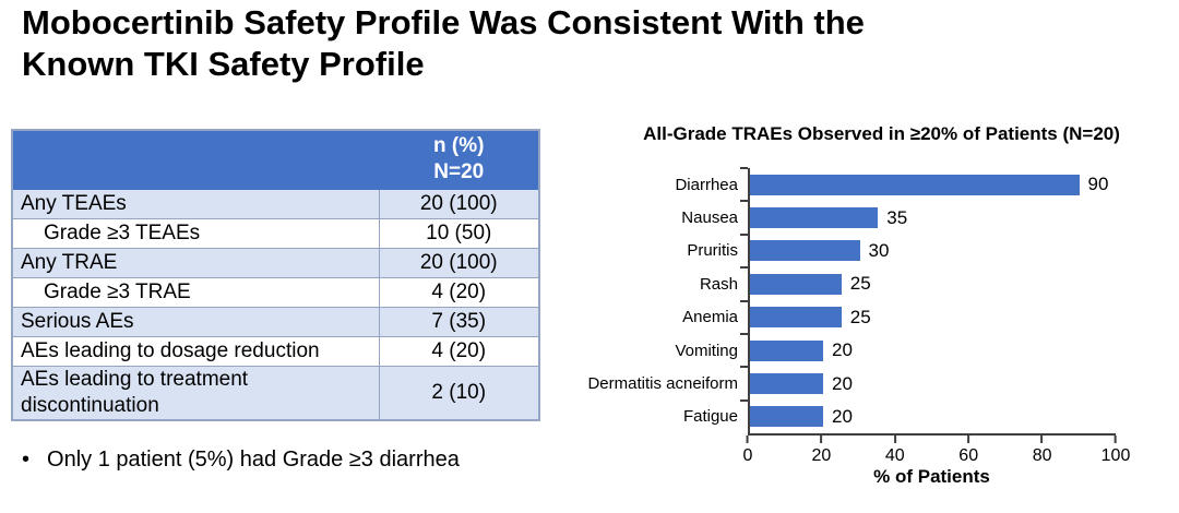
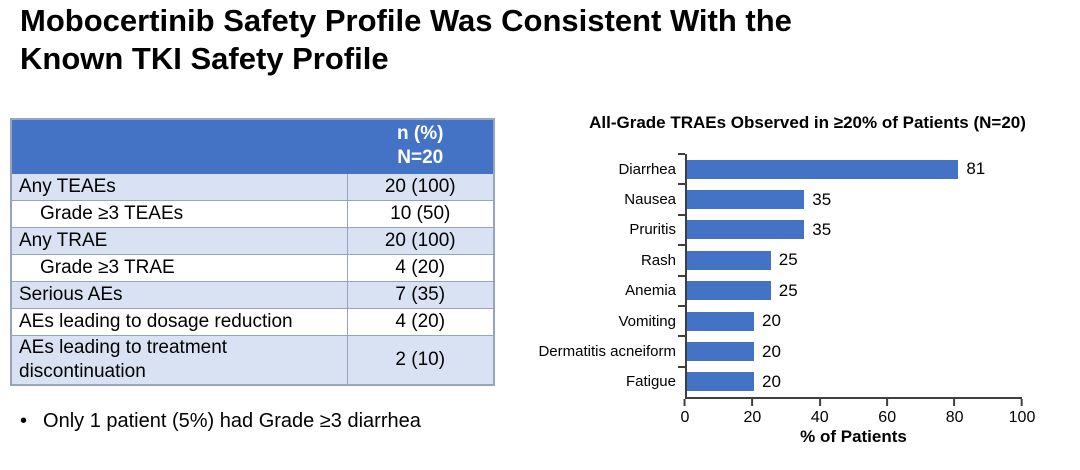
Diarrhea: 90 -> 81
Pruritis: 30 -> 35
